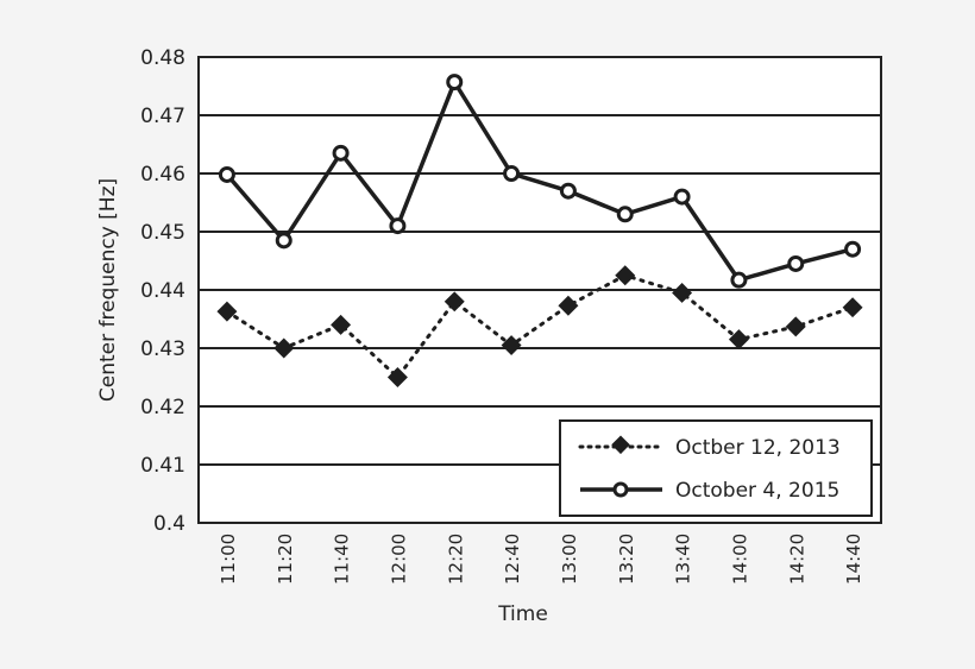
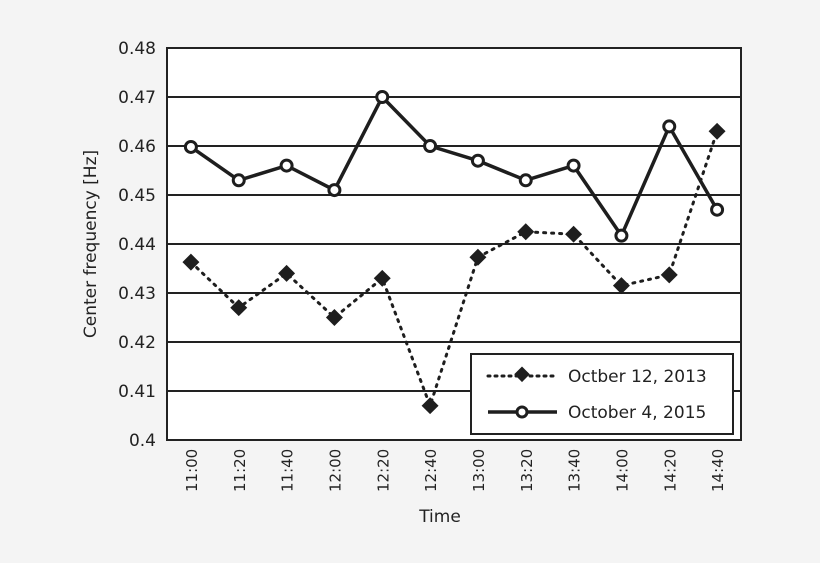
Octber 12, 2013/11:20: 0.430 -> 0.427
October 4, 2015/11:20: 0.449 -> 0.453
October 4, 2015/11:40: 0.464 -> 0.456
Octber 12, 2013/12:20: 0.438 -> 0.433
October 4, 2015/12:20: 0.476 -> 0.470
Octber 12, 2013/12:40: 0.430 -> 0.407
Octber 12, 2013/13:40: 0.440 -> 0.442
October 4, 2015/14:20: 0.445 -> 0.464
Octber 12, 2013/14:40: 0.437 -> 0.463
